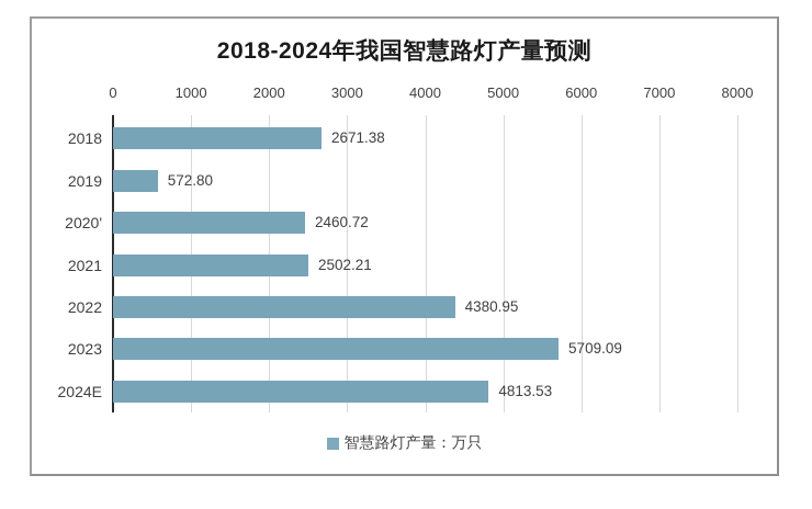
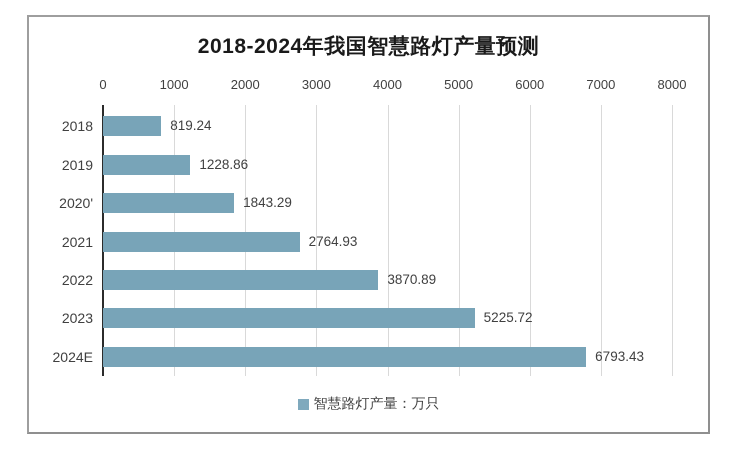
2018: 2671.38 -> 819.24
2019: 572.80 -> 1228.86
2020': 2460.72 -> 1843.29
2021: 2502.21 -> 2764.93
2022: 4380.95 -> 3870.89
2023: 5709.09 -> 5225.72
2024E: 4813.53 -> 6793.43
